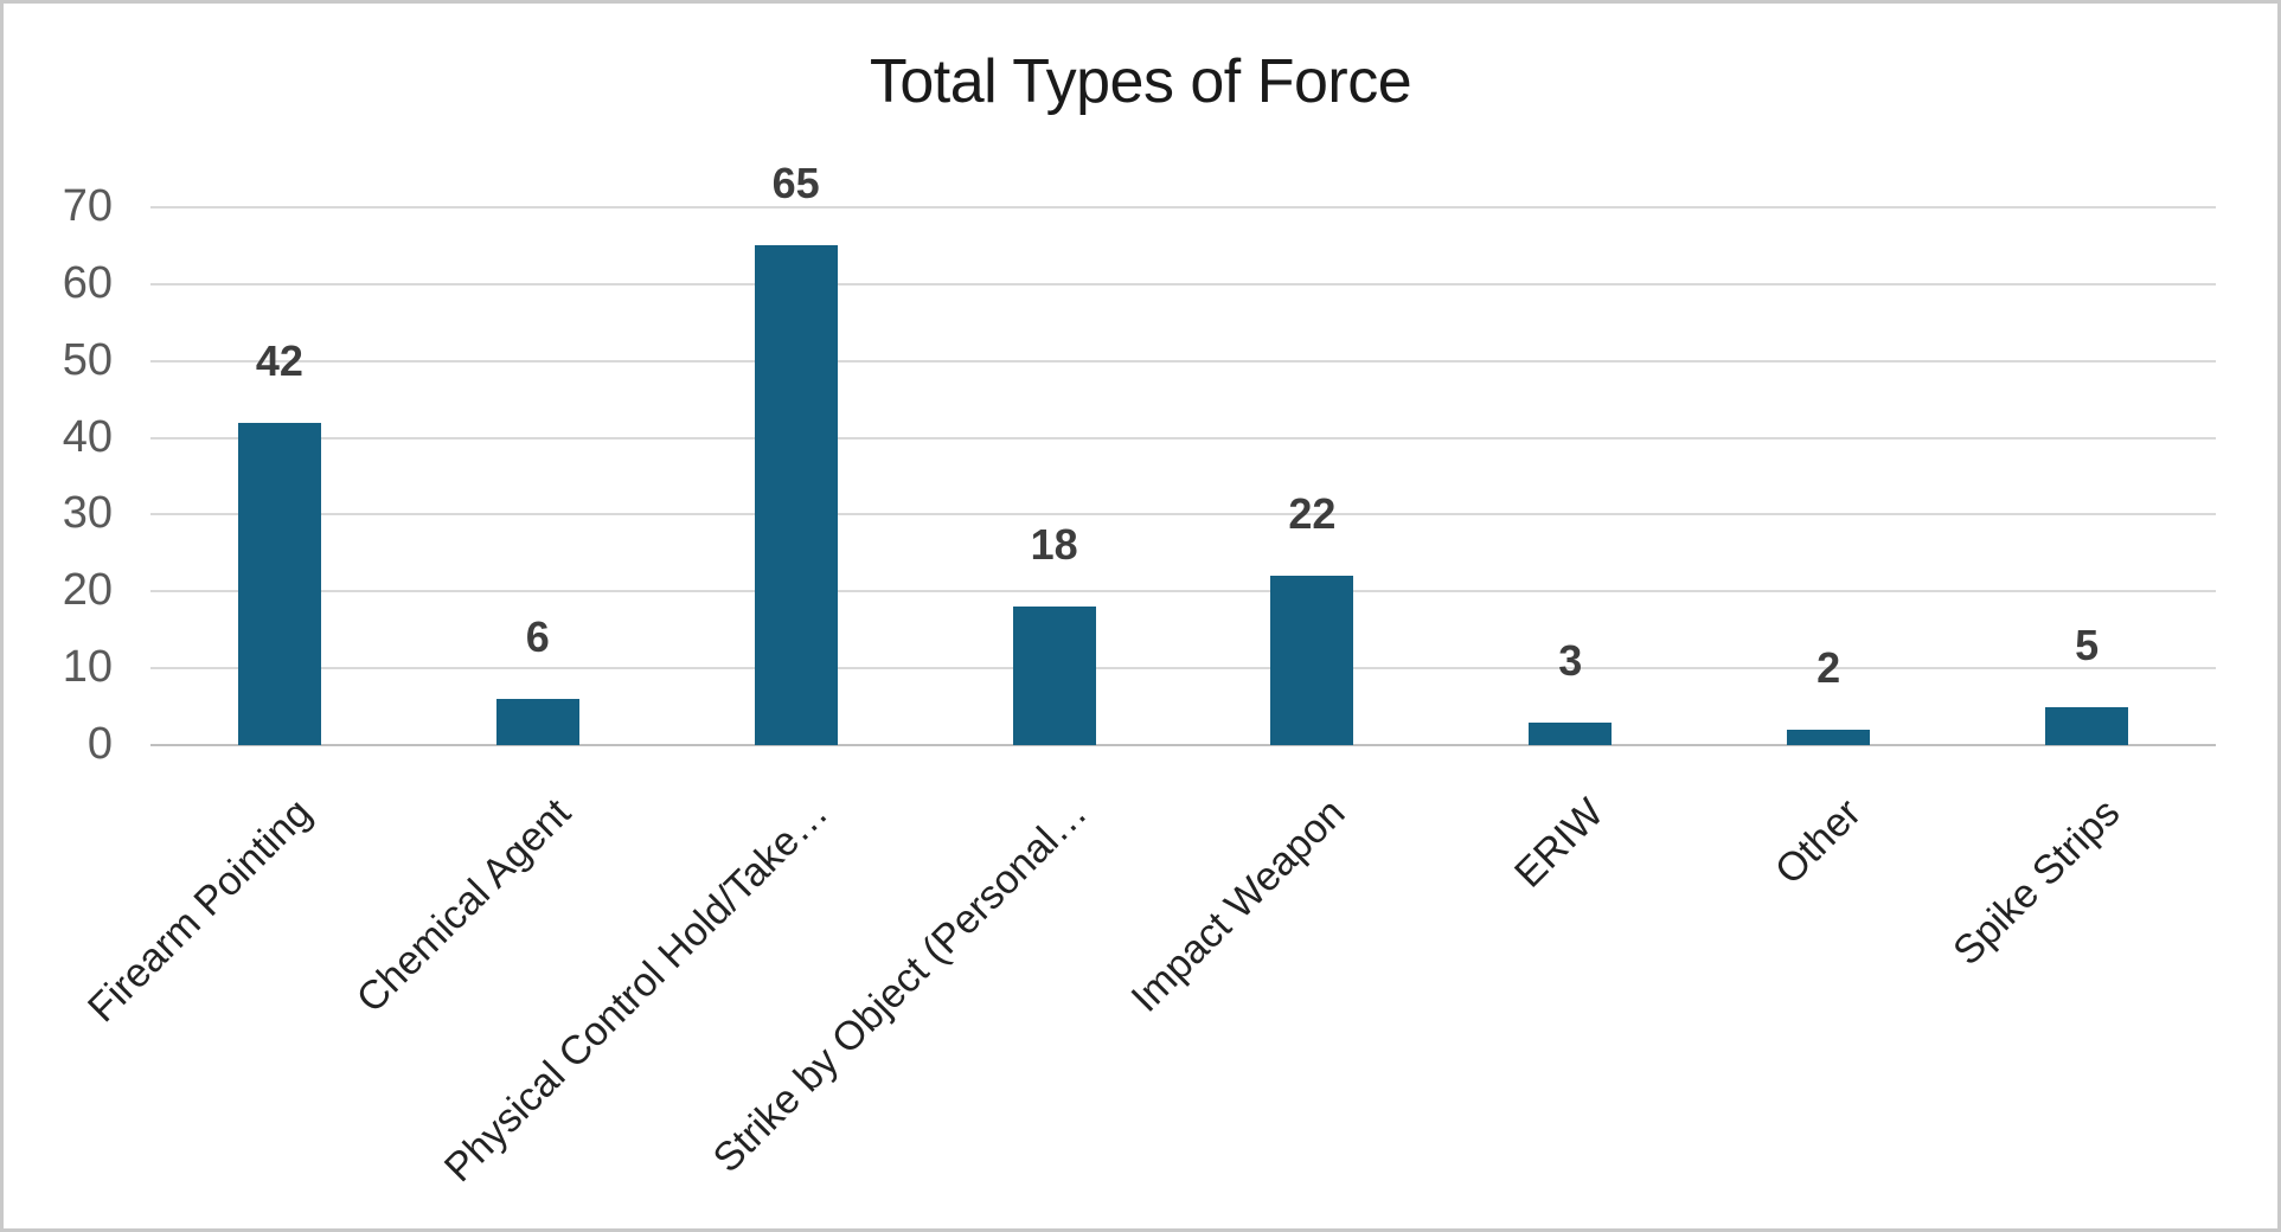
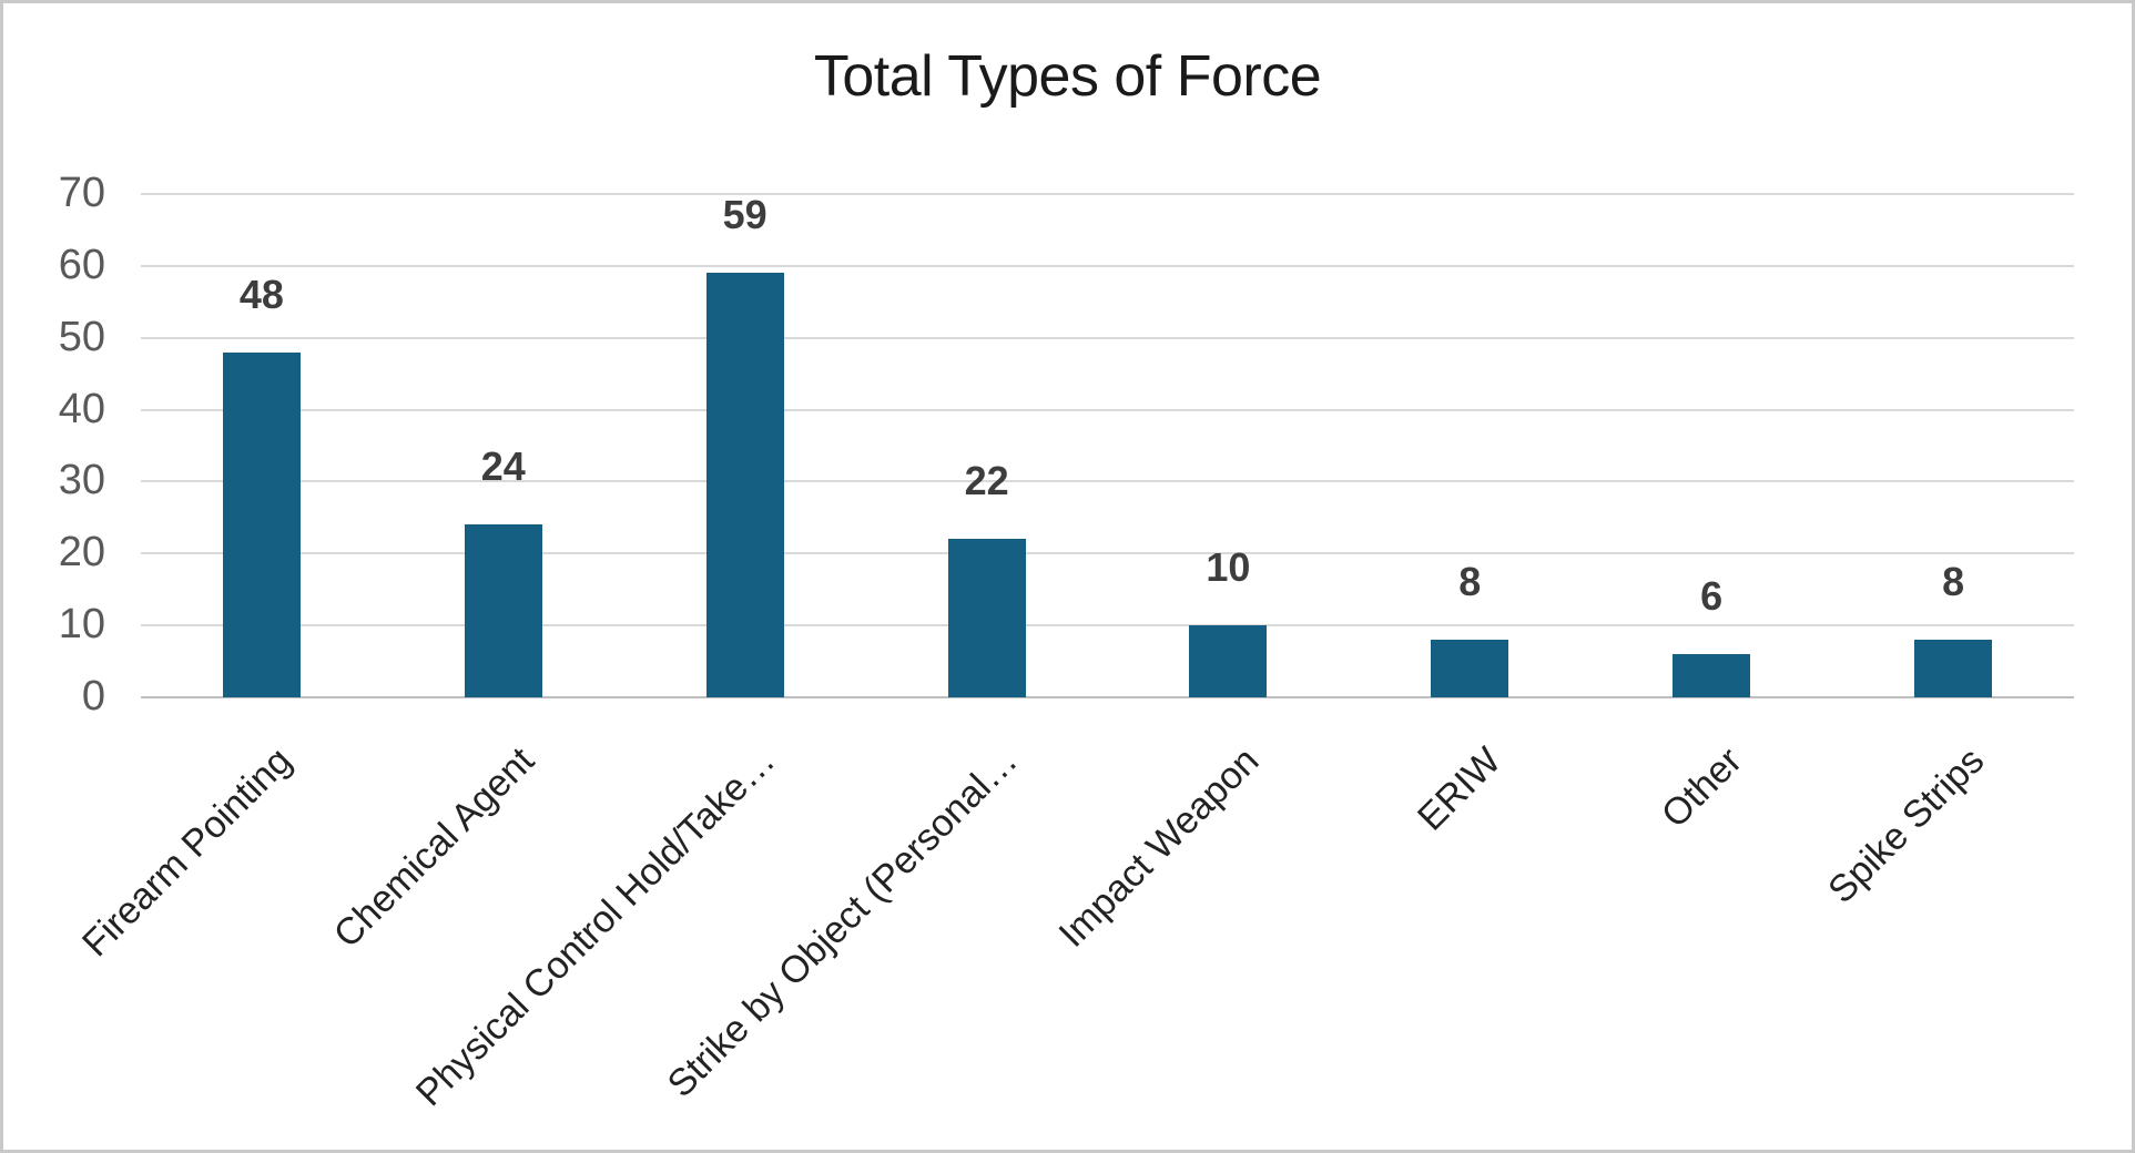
Firearm Pointing: 42 -> 48
Chemical Agent: 6 -> 24
Physical Control Hold/Take…: 65 -> 59
Strike by Object (Personal…: 18 -> 22
Impact Weapon: 22 -> 10
ERIW: 3 -> 8
Other: 2 -> 6
Spike Strips: 5 -> 8
